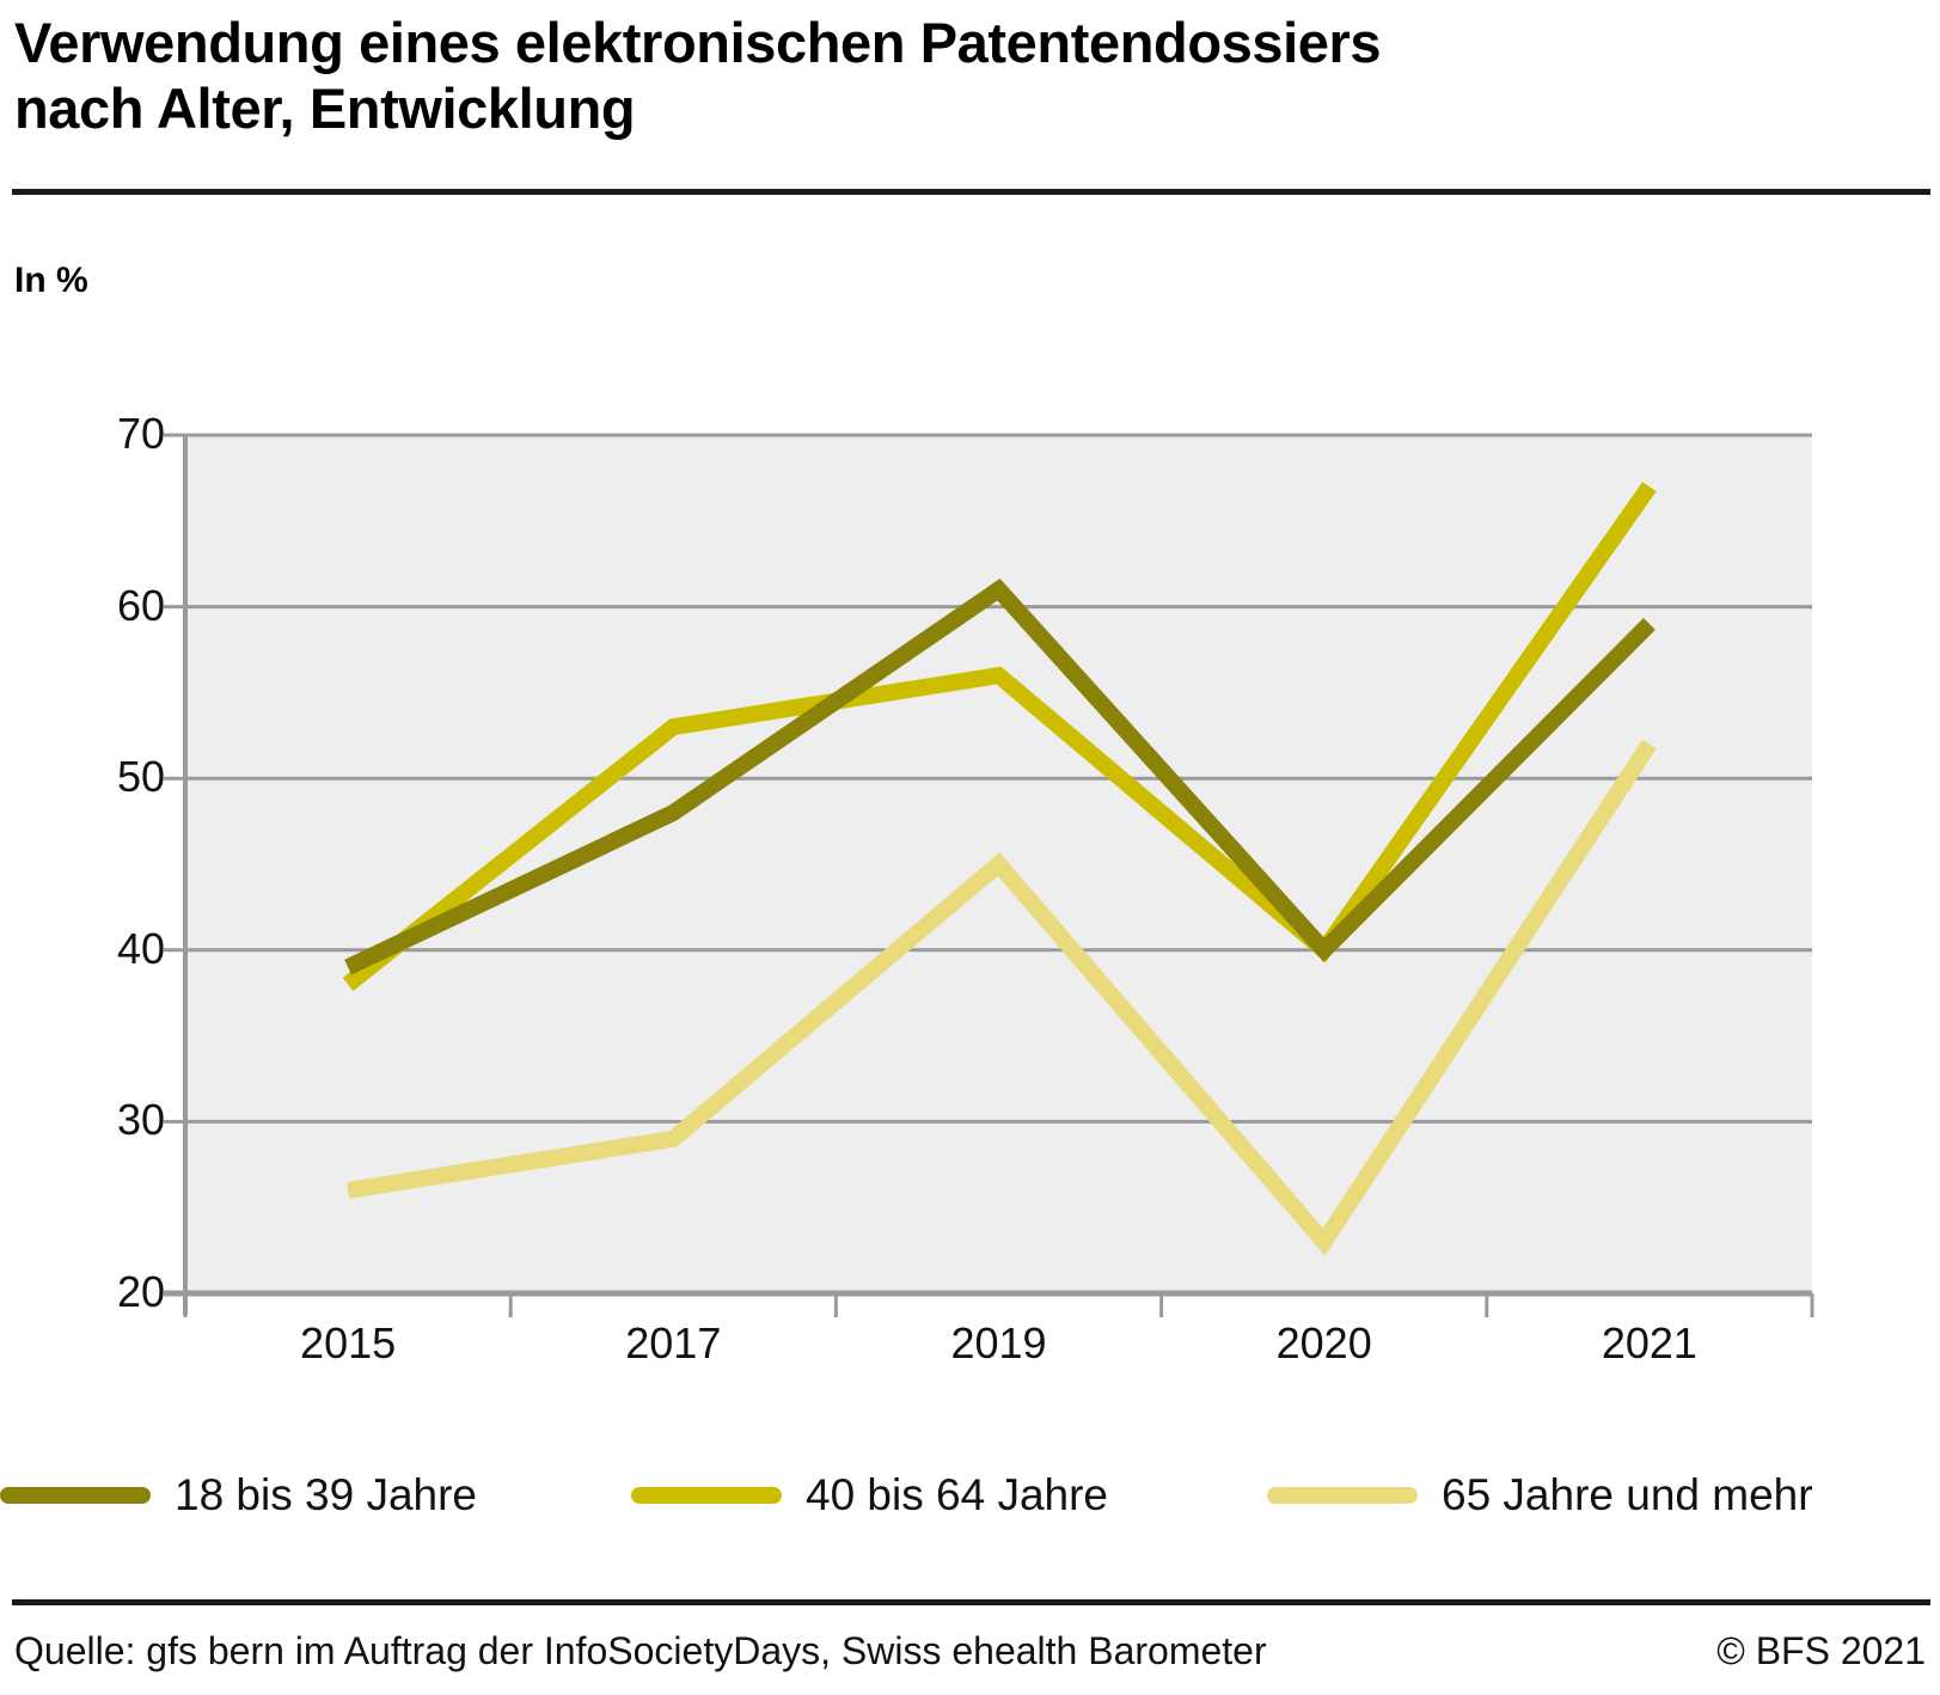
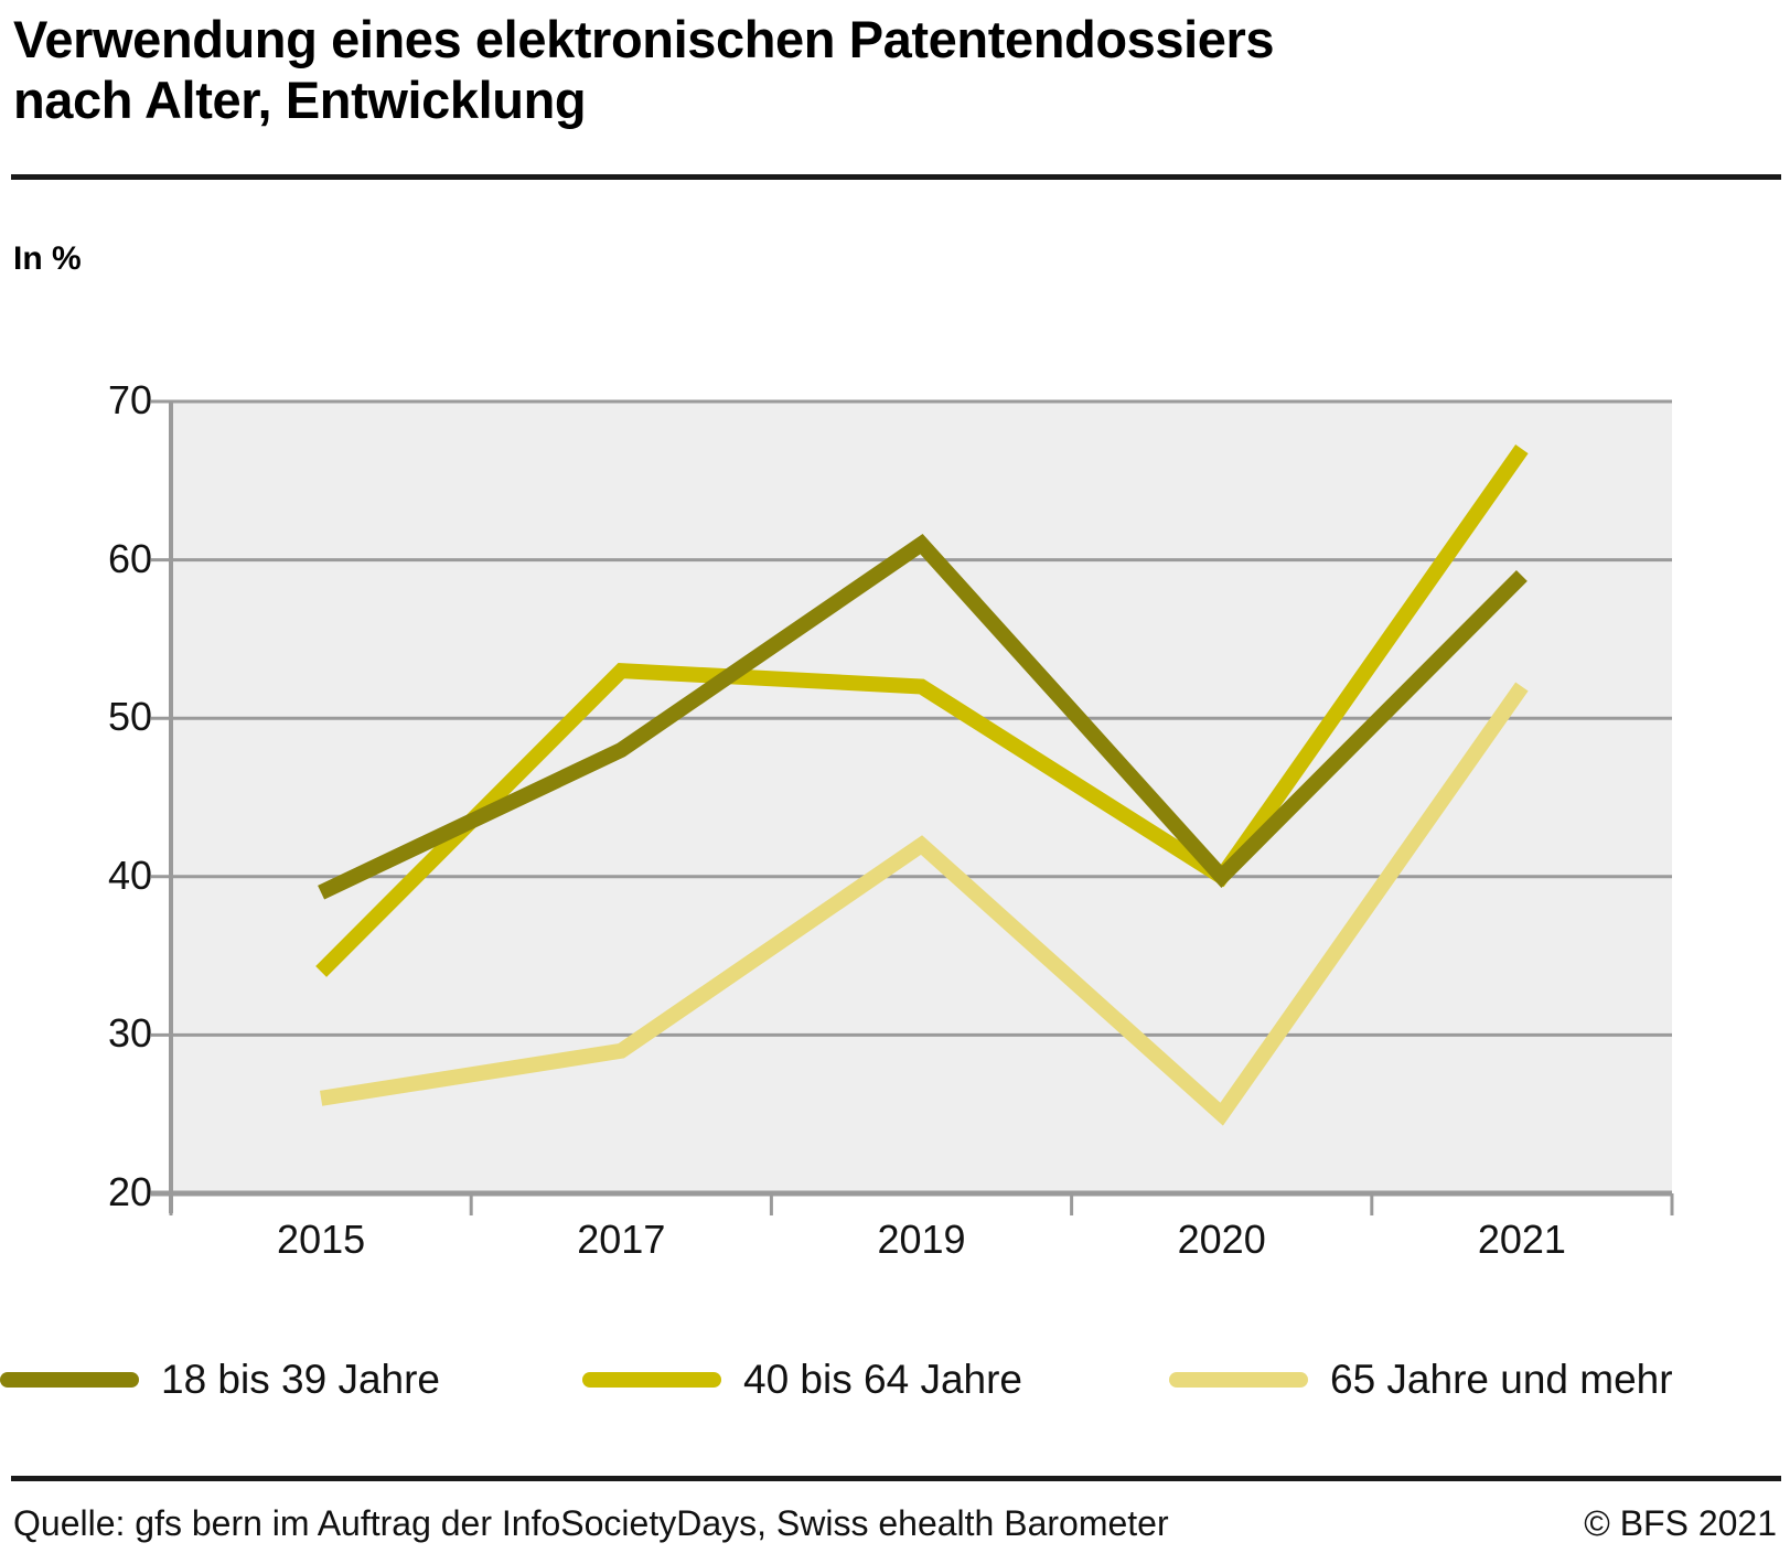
40 bis 64 Jahre/2015: 38 -> 34
40 bis 64 Jahre/2019: 56 -> 52
65 Jahre und mehr/2019: 45 -> 42
65 Jahre und mehr/2020: 23 -> 25
